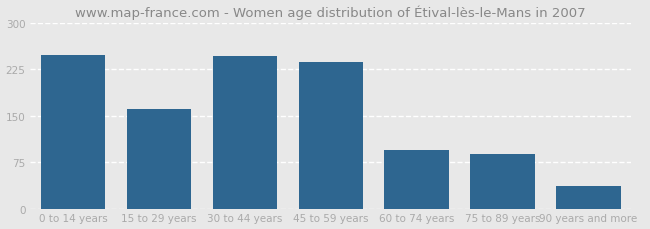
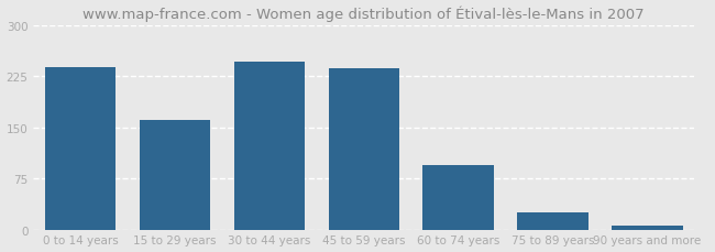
0 to 14 years: 248 -> 238
75 to 89 years: 88 -> 25
90 years and more: 36 -> 5
